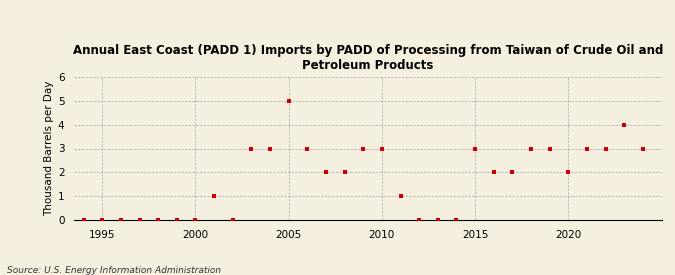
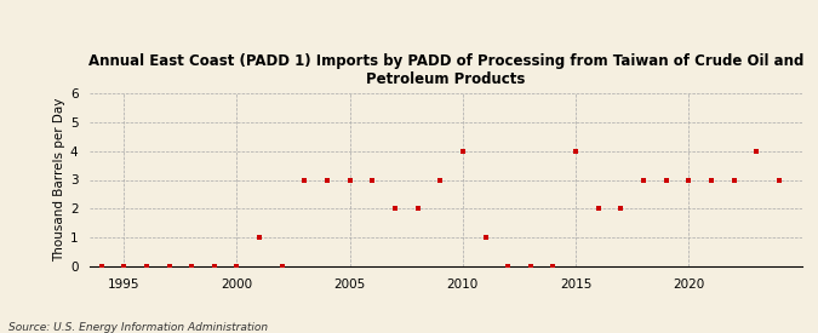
2005: 5 -> 3
2010: 3 -> 4
2015: 3 -> 4
2020: 2 -> 3
